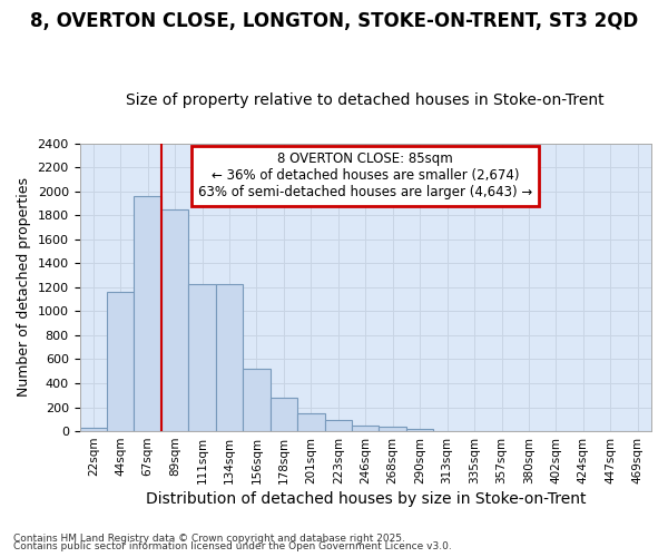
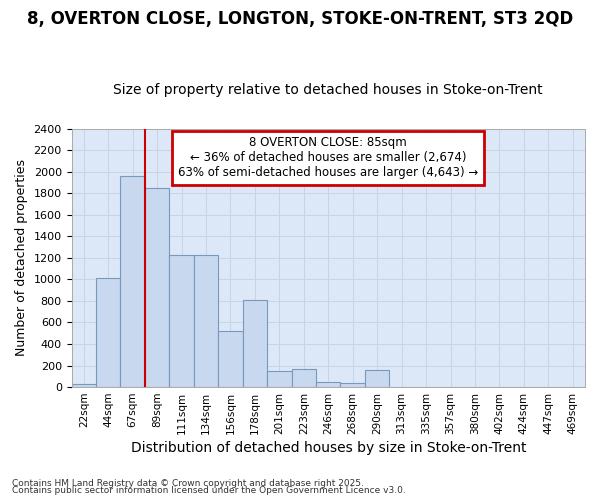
44sqm: 1160 -> 1010
178sqm: 280 -> 810
223sqm: 90 -> 170
290sqm: 20 -> 160
